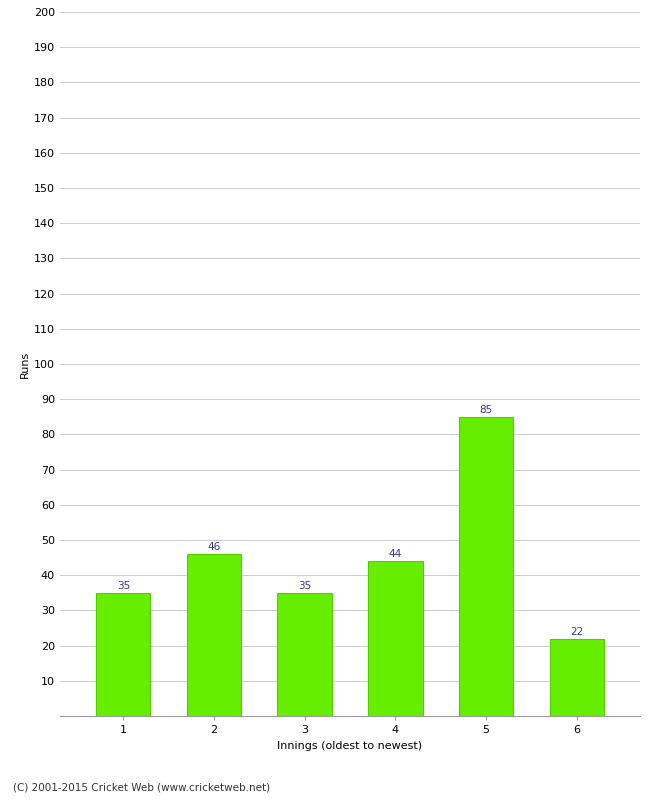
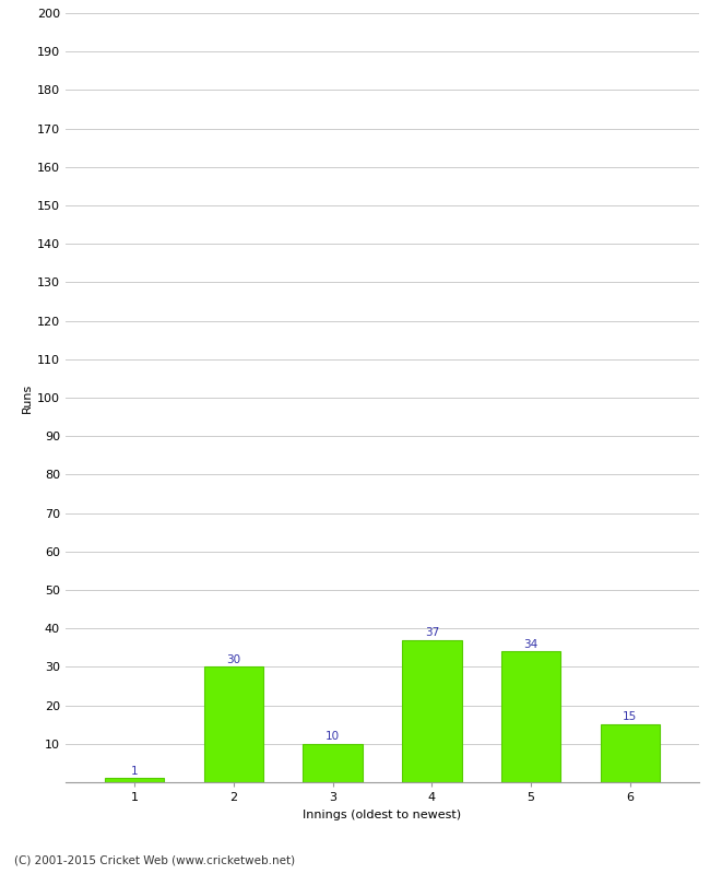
1: 35 -> 1
2: 46 -> 30
3: 35 -> 10
4: 44 -> 37
5: 85 -> 34
6: 22 -> 15
